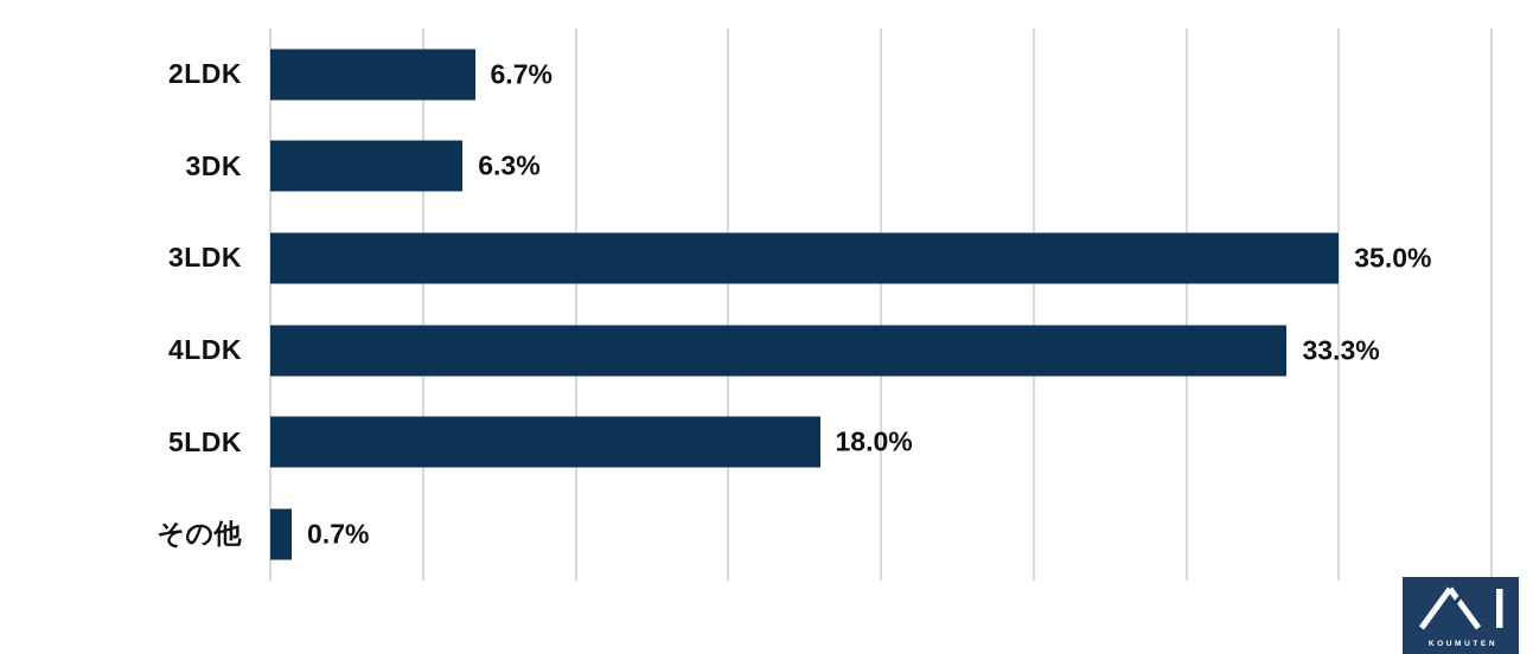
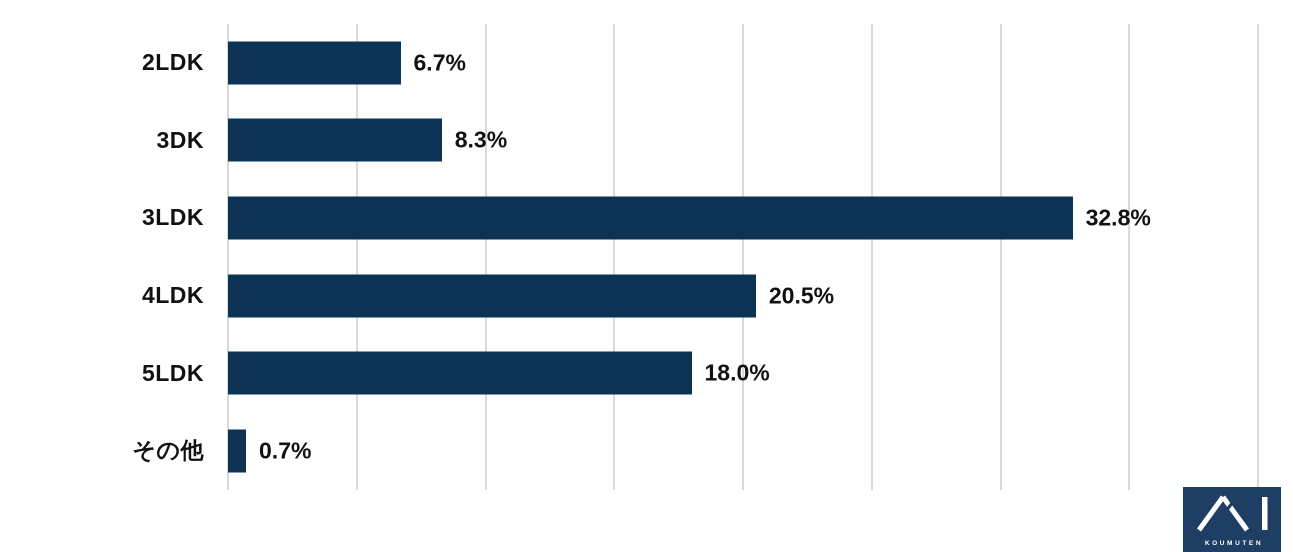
3DK: 6.3% -> 8.3%
3LDK: 35.0% -> 32.8%
4LDK: 33.3% -> 20.5%
